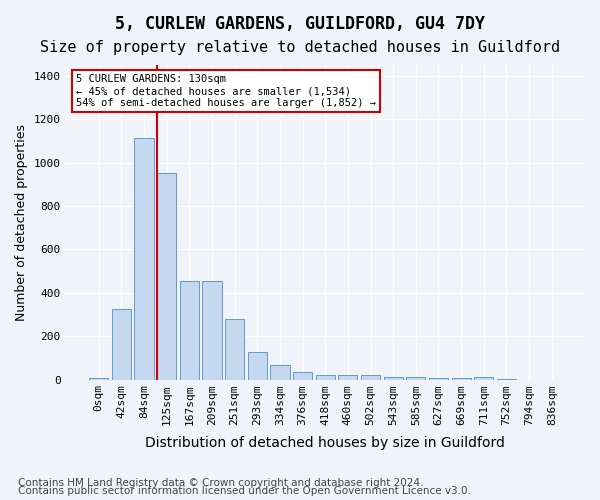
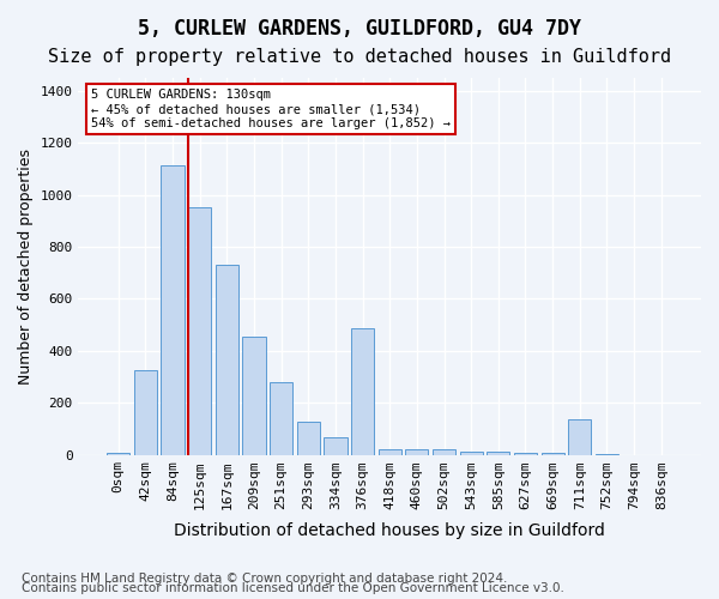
167sqm: 455 -> 730
376sqm: 35 -> 485
711sqm: 10 -> 135
